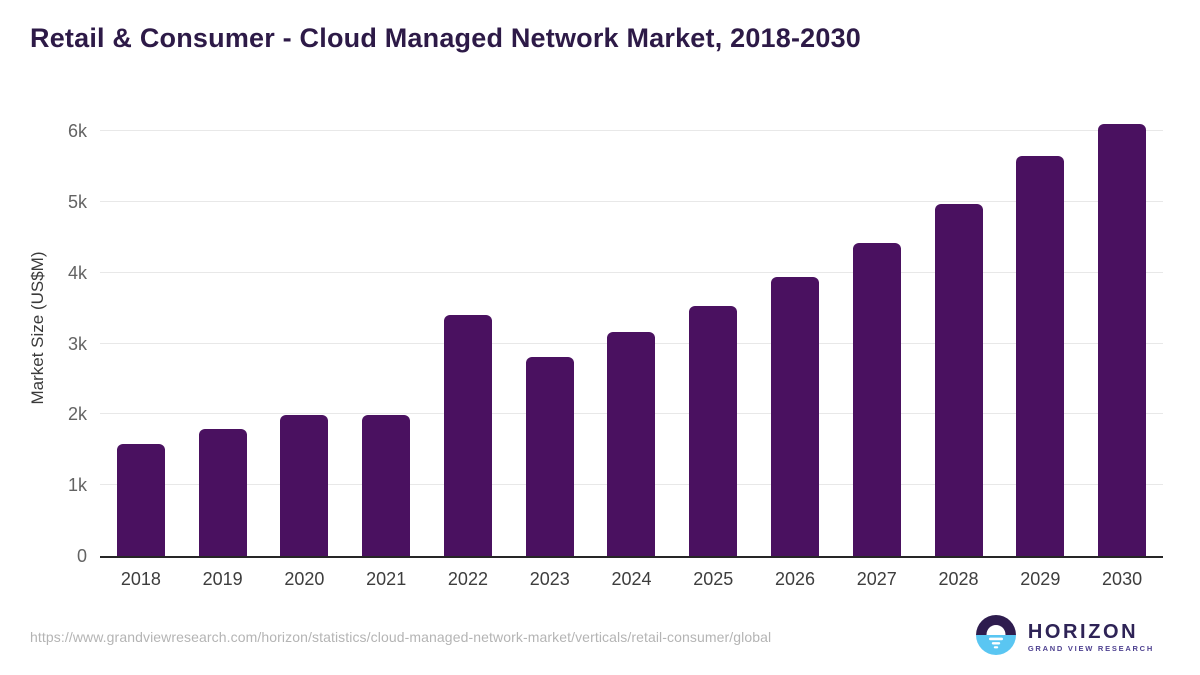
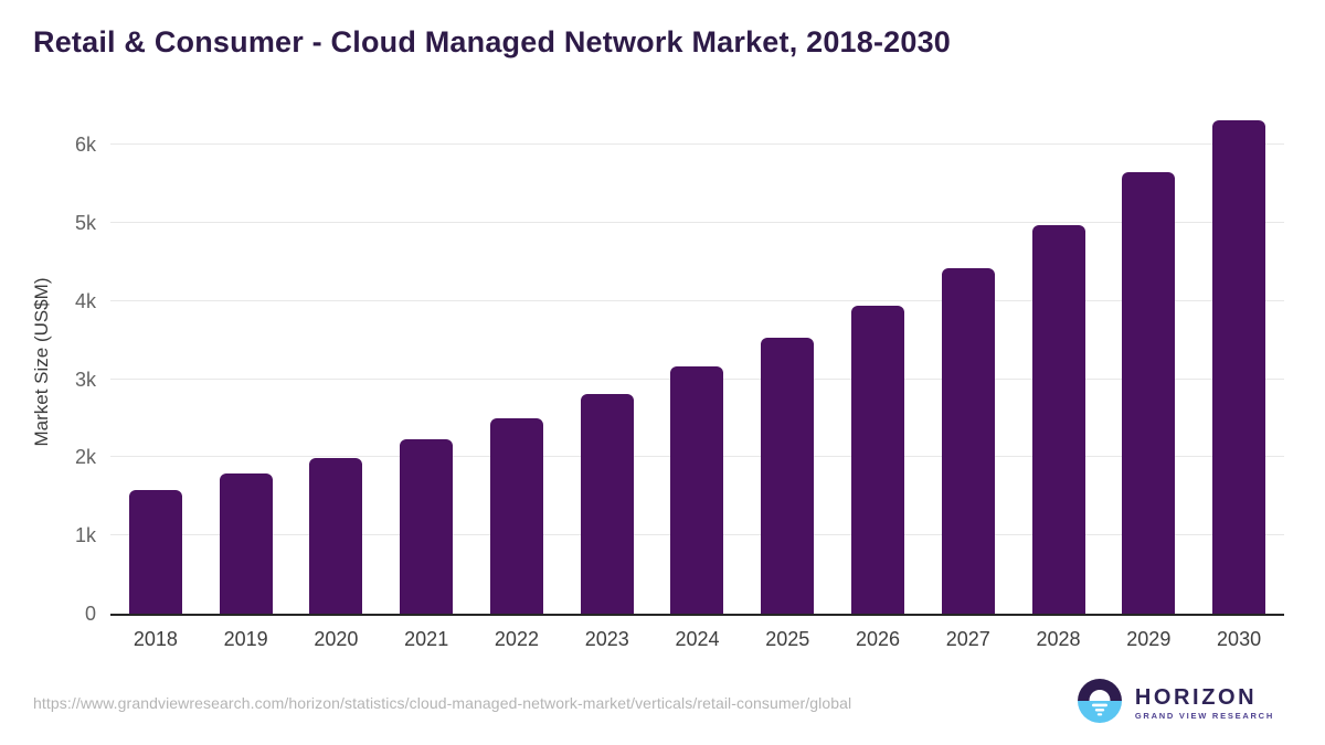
2021: 2.0k -> 2.2k
2022: 3.4k -> 2.5k
2030: 6.1k -> 6.3k
